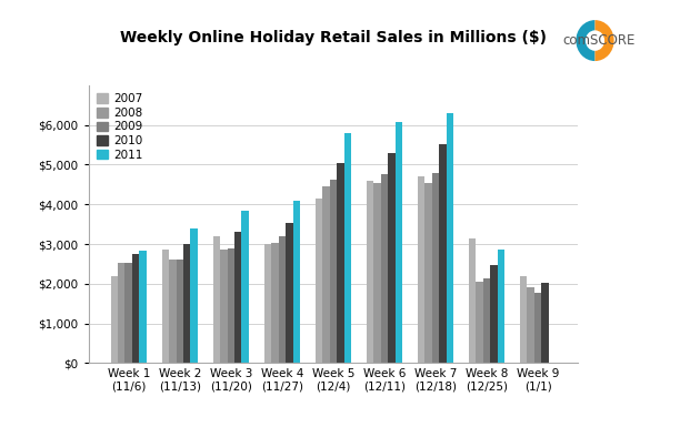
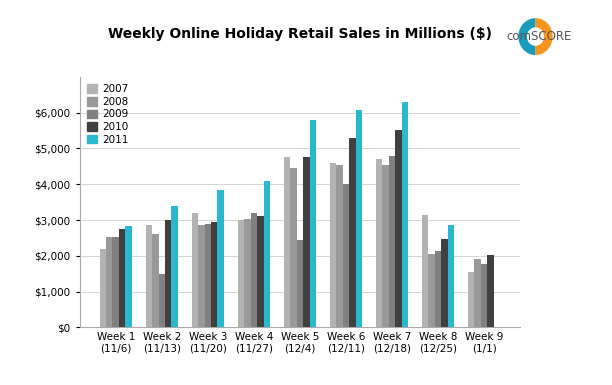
2009/Week 2 (11/13): $2,620 -> $1,500
2010/Week 3 (11/20): $3,310 -> $2,950
2010/Week 4 (11/27): $3,530 -> $3,100
2007/Week 5 (12/4): $4,150 -> $4,750
2009/Week 5 (12/4): $4,630 -> $2,450
2010/Week 5 (12/4): $5,030 -> $4,750
2009/Week 6 (12/11): $4,770 -> $4,000
2007/Week 9 (1/1): $2,200 -> $1,550
